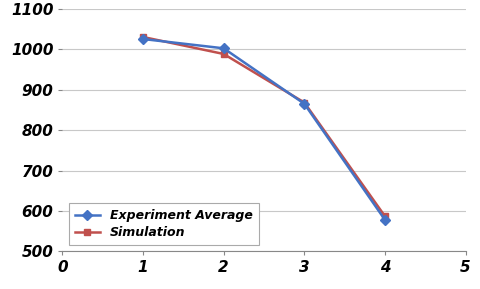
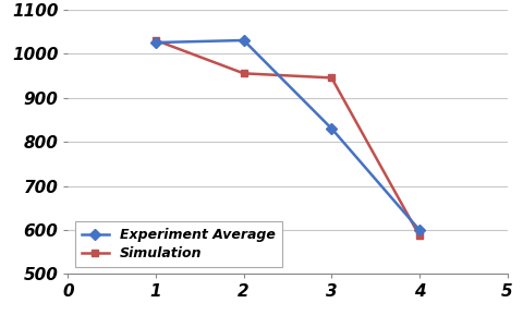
Experiment Average/2: 1002 -> 1030
Simulation/2: 988 -> 955
Experiment Average/3: 865 -> 830
Simulation/3: 868 -> 945
Experiment Average/4: 578 -> 600
